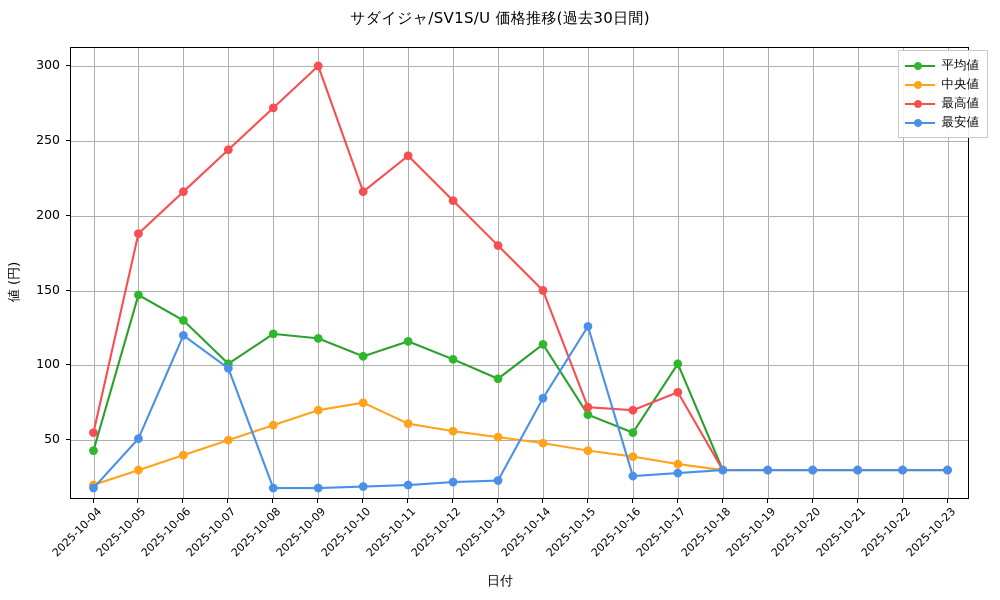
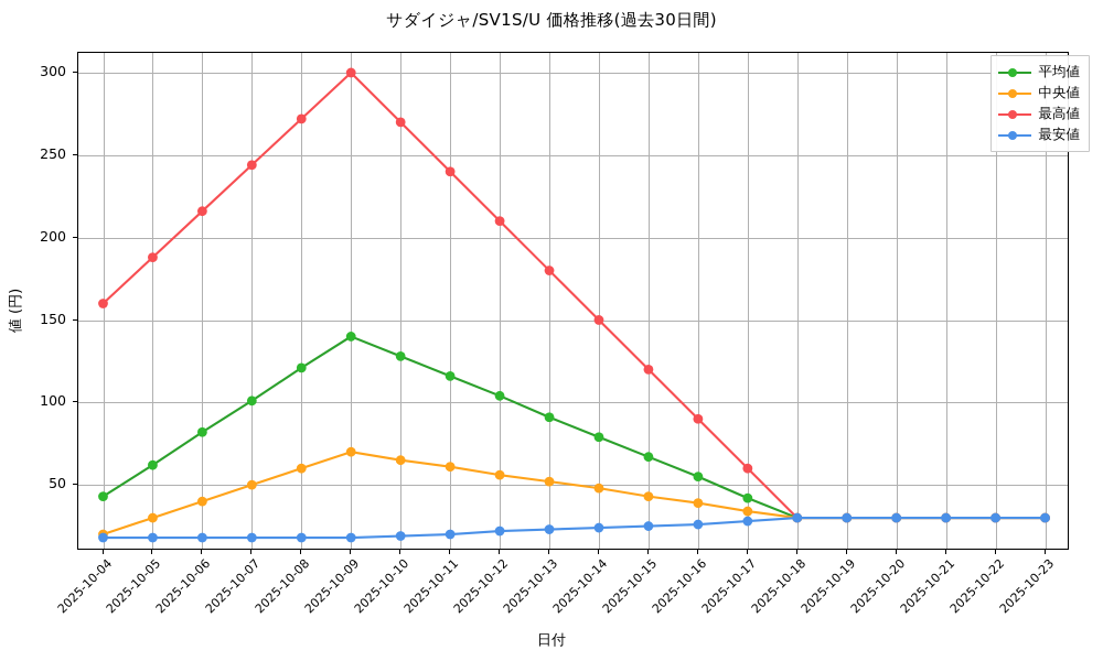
最高値/2025-10-04: 55 -> 160
平均値/2025-10-05: 147 -> 62
最安値/2025-10-05: 51 -> 18
平均値/2025-10-06: 130 -> 82
最安値/2025-10-06: 120 -> 18
最安値/2025-10-07: 98 -> 18
平均値/2025-10-09: 118 -> 140
平均値/2025-10-10: 106 -> 128
中央値/2025-10-10: 75 -> 65
最高値/2025-10-10: 216 -> 270
平均値/2025-10-14: 114 -> 79
最安値/2025-10-14: 78 -> 24
最高値/2025-10-15: 72 -> 120
最安値/2025-10-15: 126 -> 25
最高値/2025-10-16: 70 -> 90
平均値/2025-10-17: 101 -> 42
最高値/2025-10-17: 82 -> 60
